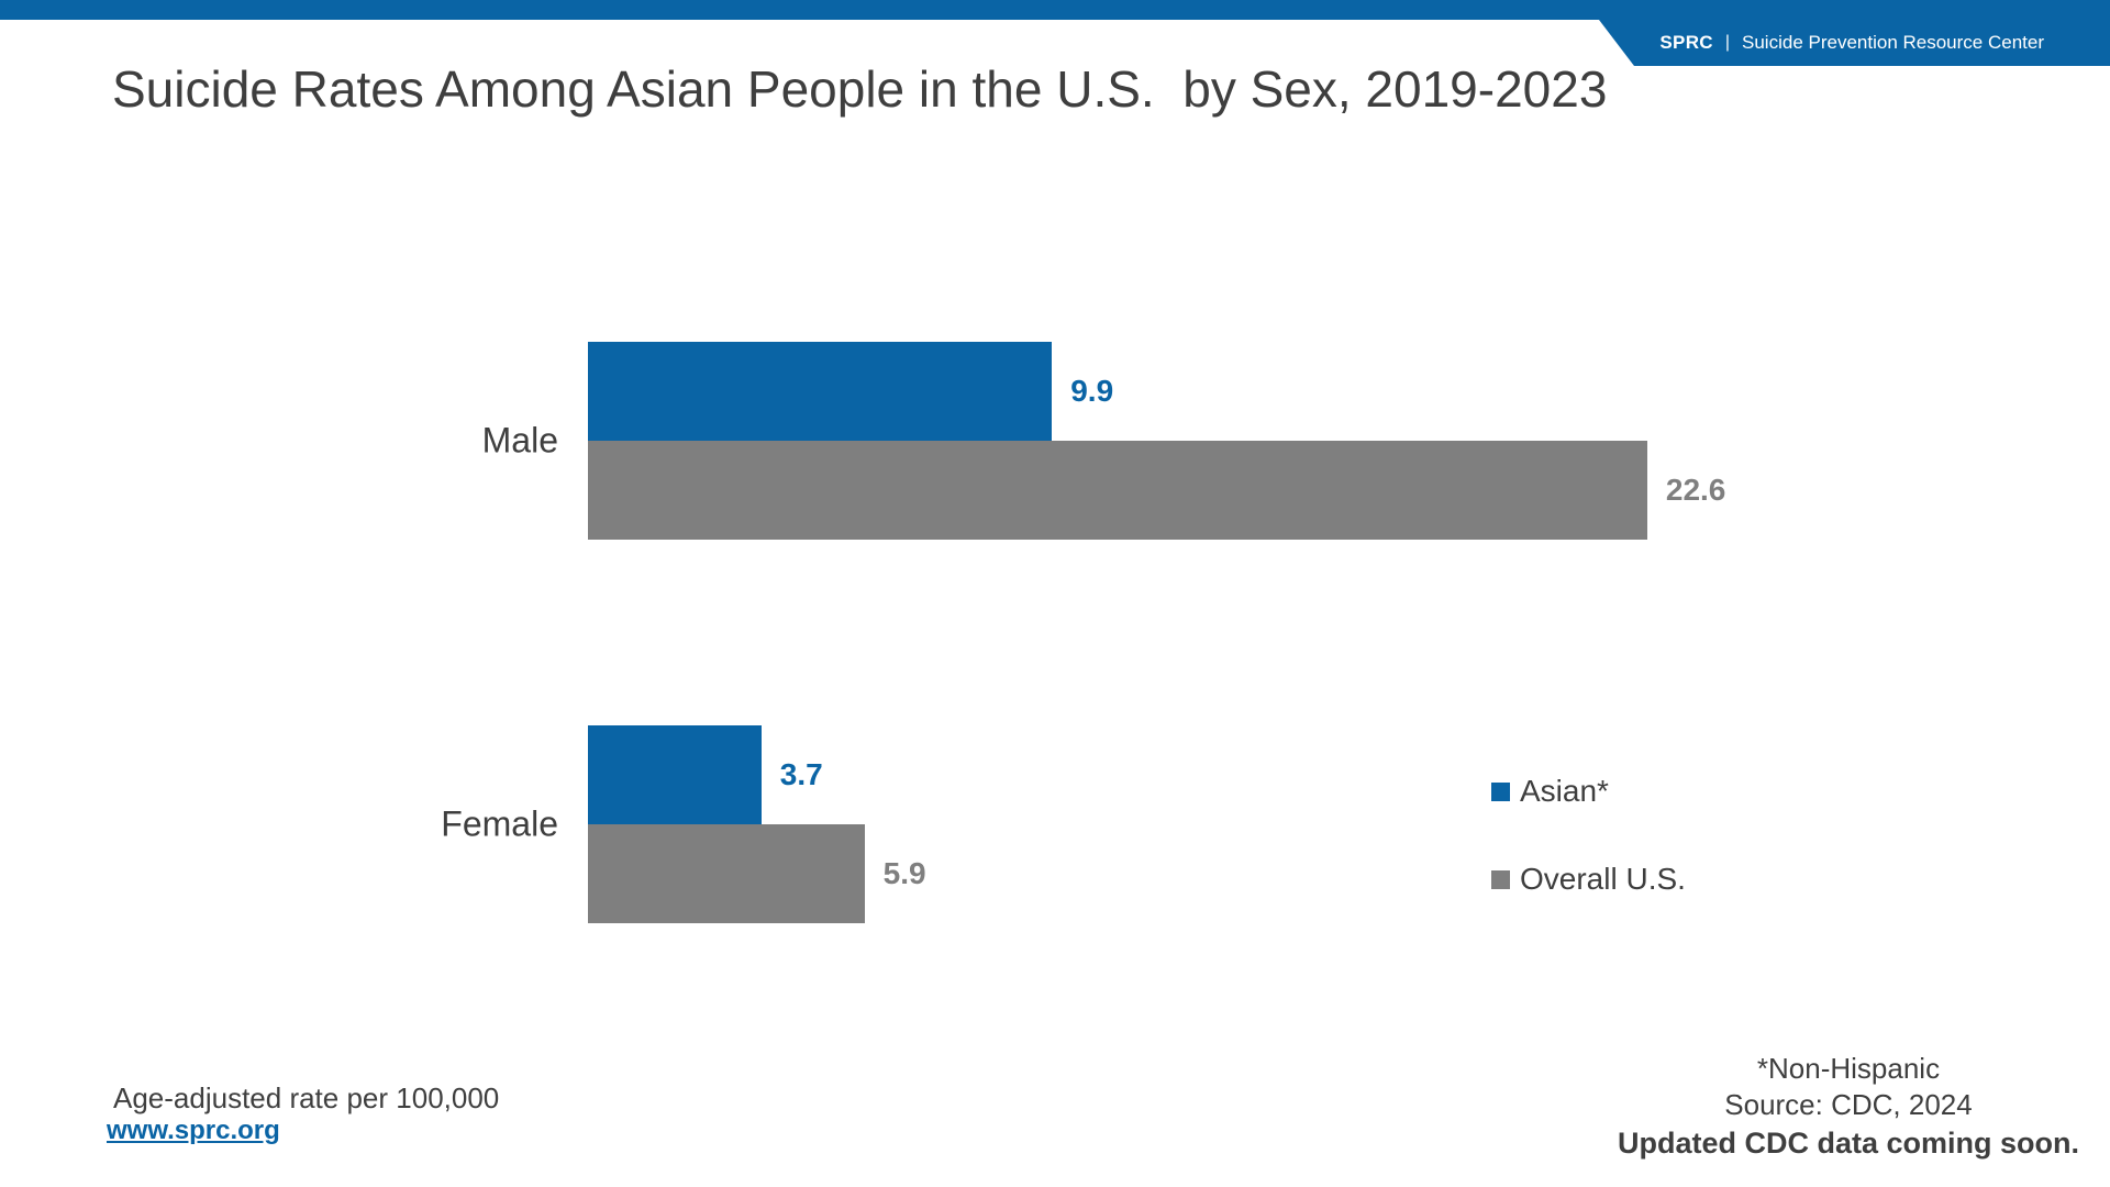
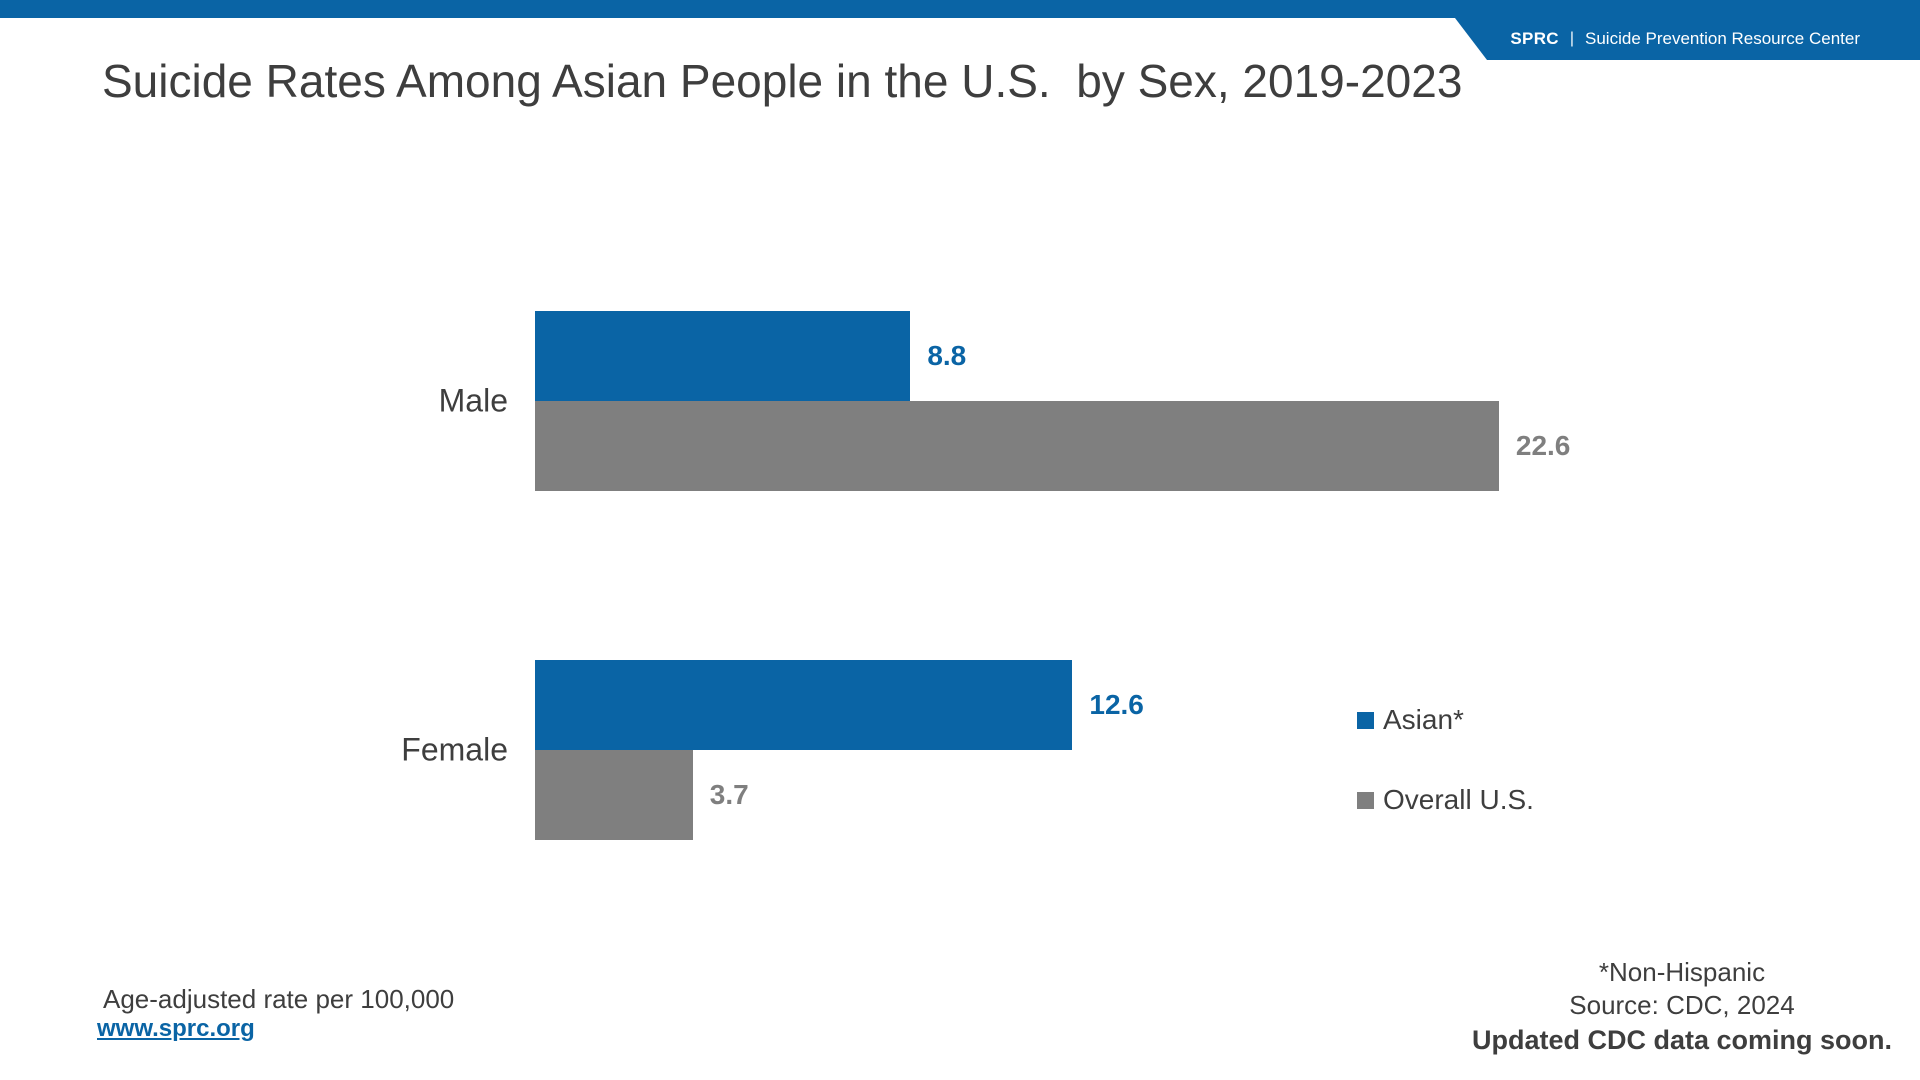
Asian*/Male: 9.9 -> 8.8
Asian*/Female: 3.7 -> 12.6
Overall U.S./Female: 5.9 -> 3.7
